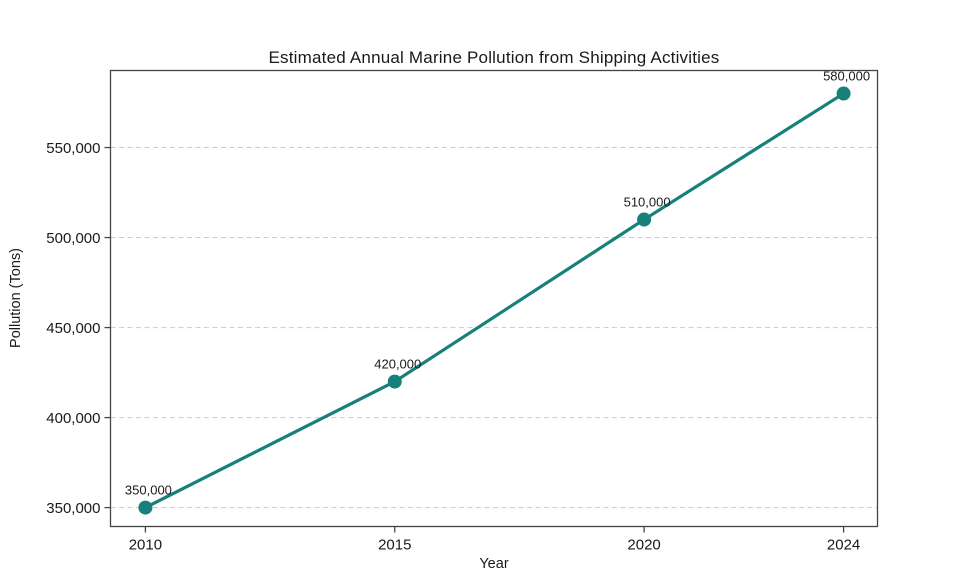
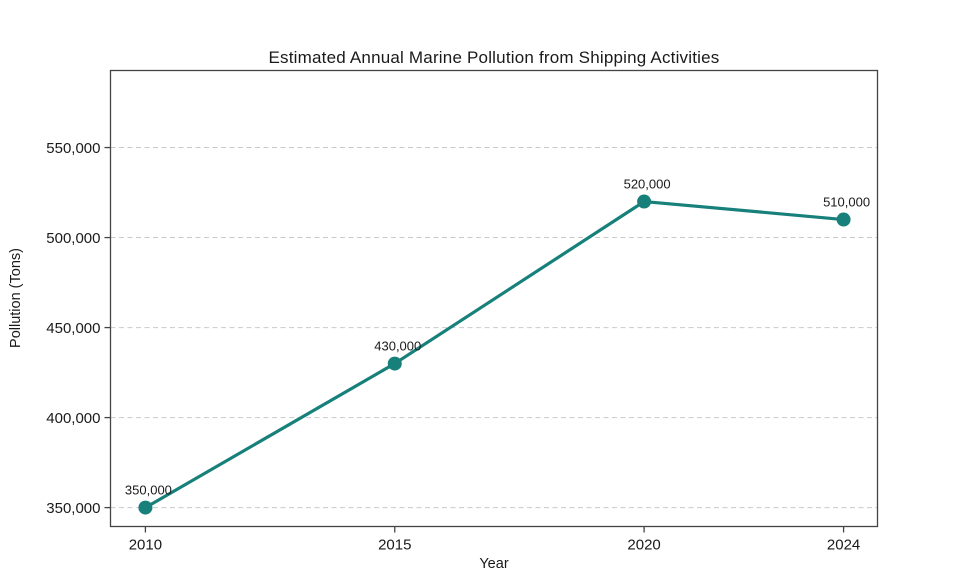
2015: 420,000 -> 430,000
2020: 510,000 -> 520,000
2024: 580,000 -> 510,000
